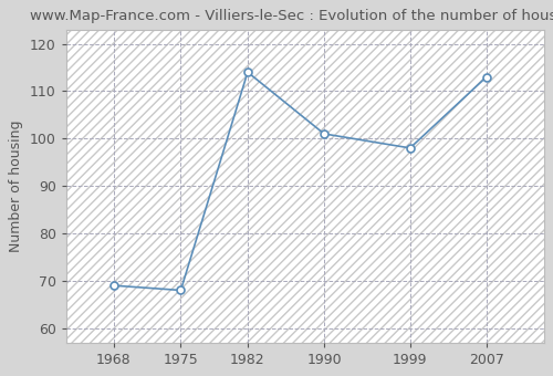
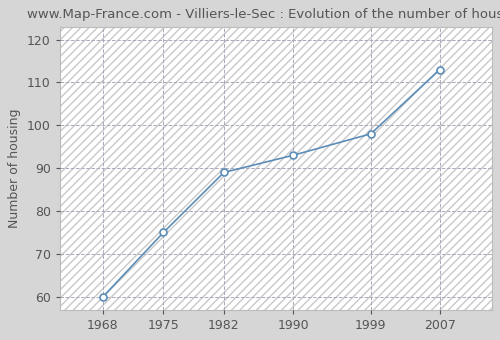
1968: 69 -> 60
1975: 68 -> 75
1982: 114 -> 89
1990: 101 -> 93
